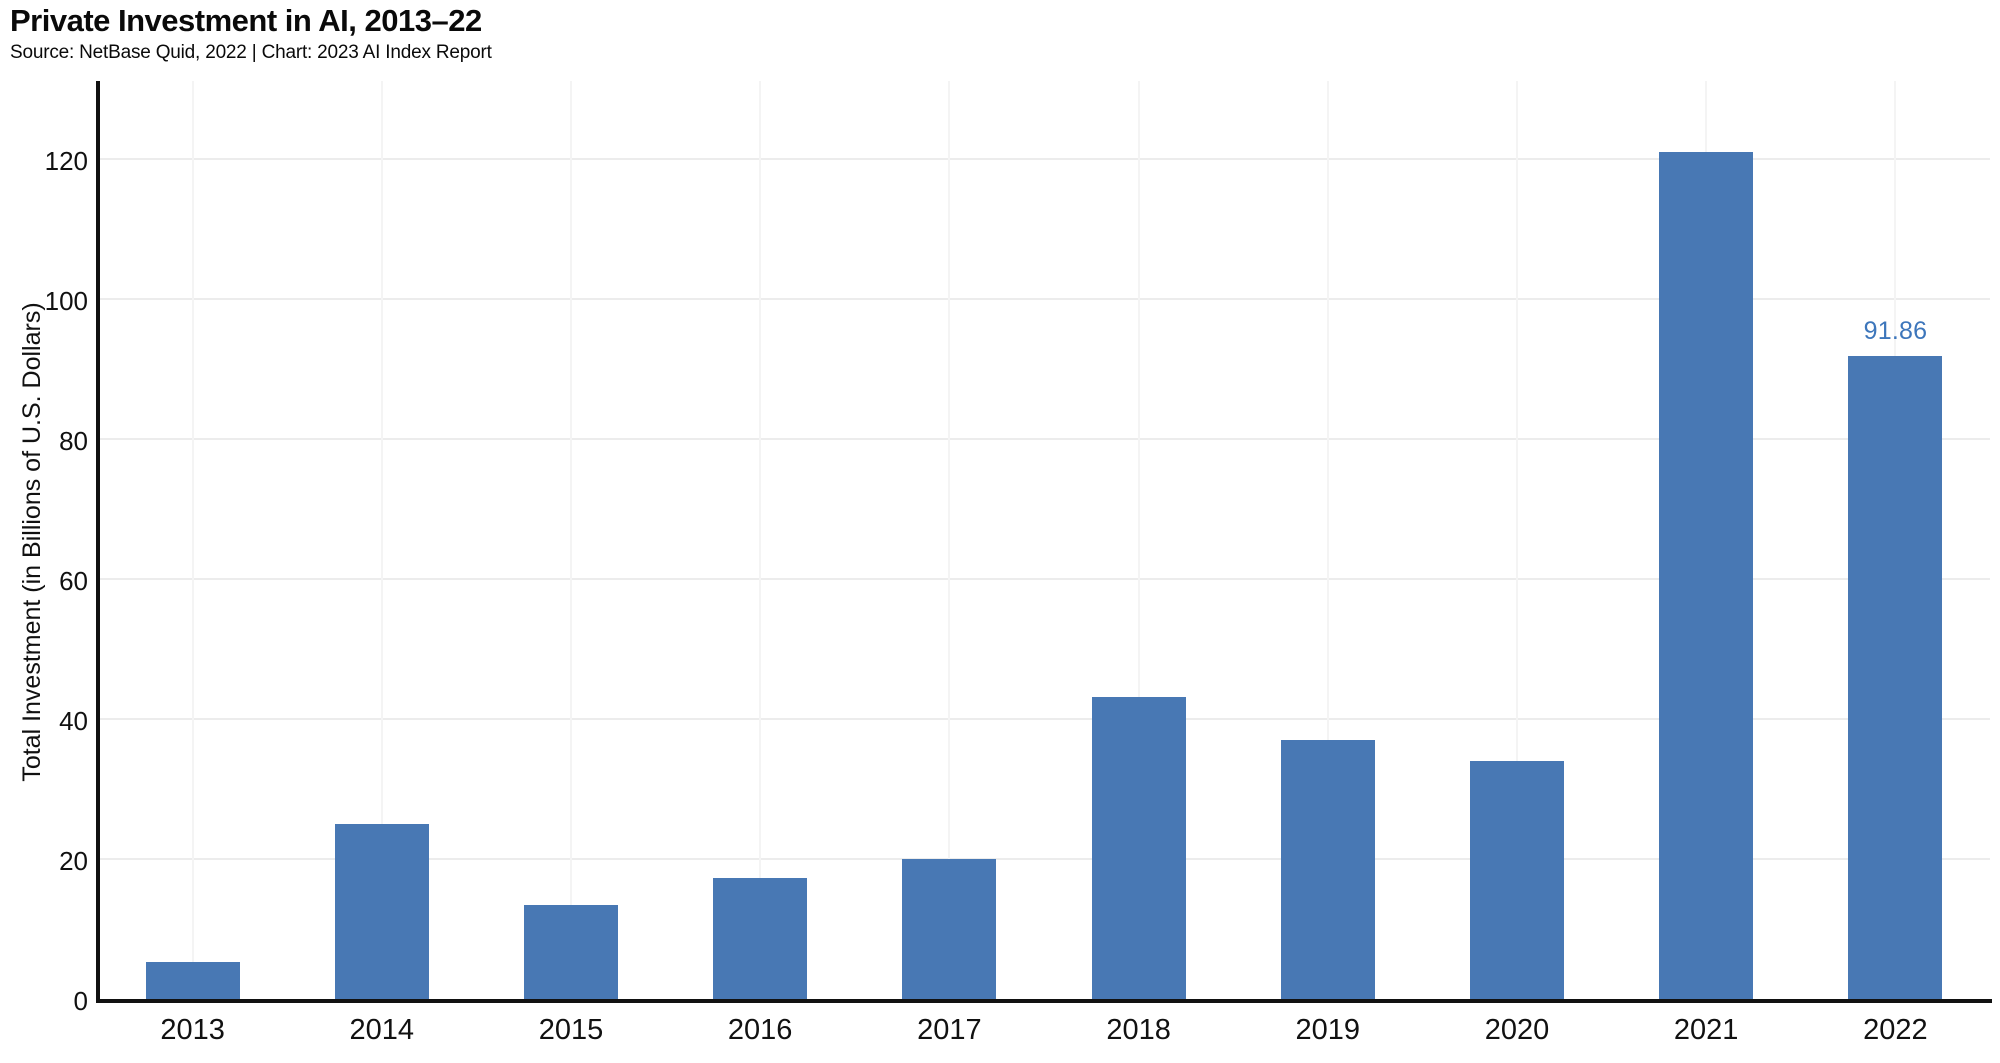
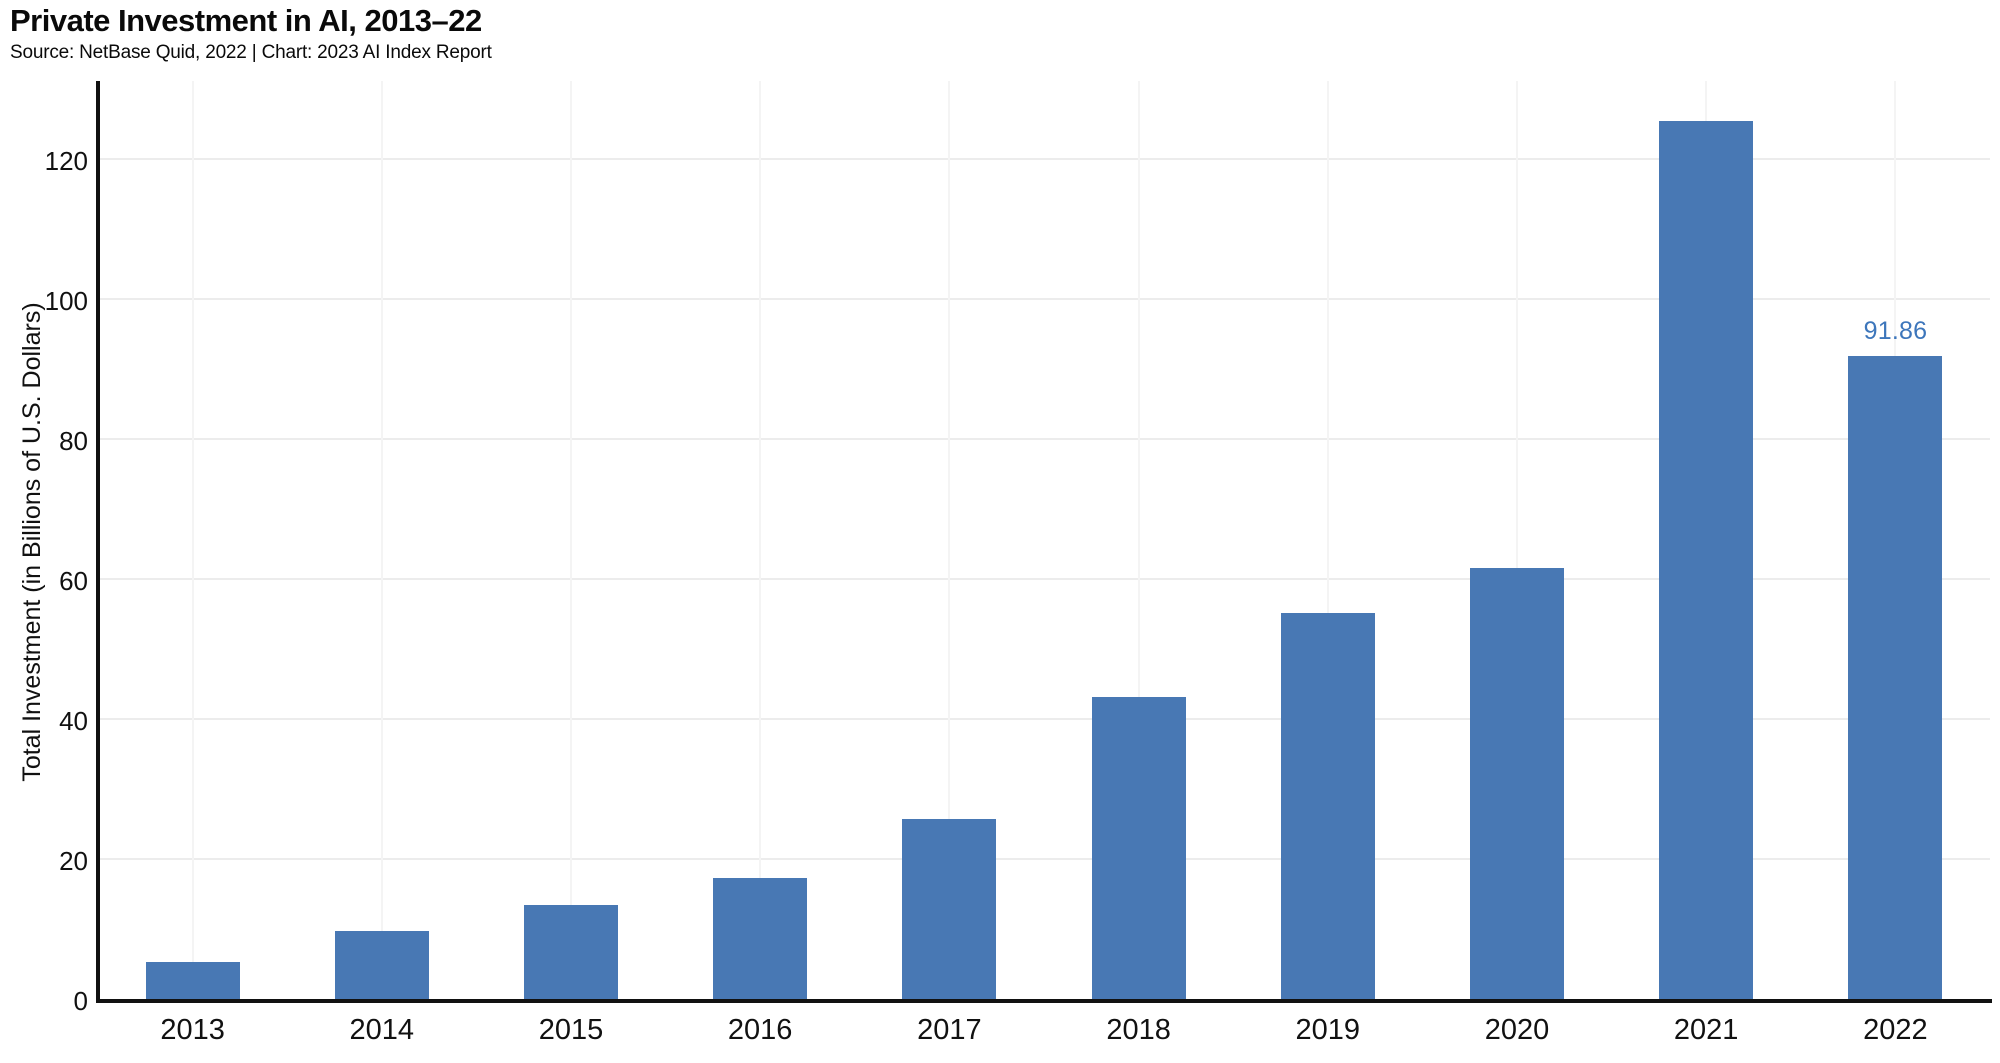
2014: 25 -> 10
2017: 20 -> 26
2019: 37 -> 55
2020: 34 -> 62
2021: 121 -> 125
